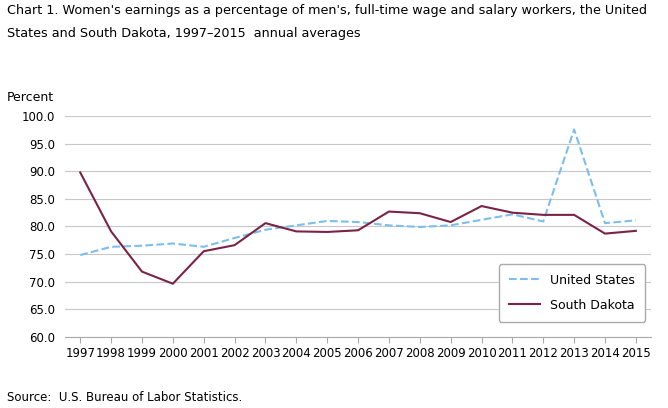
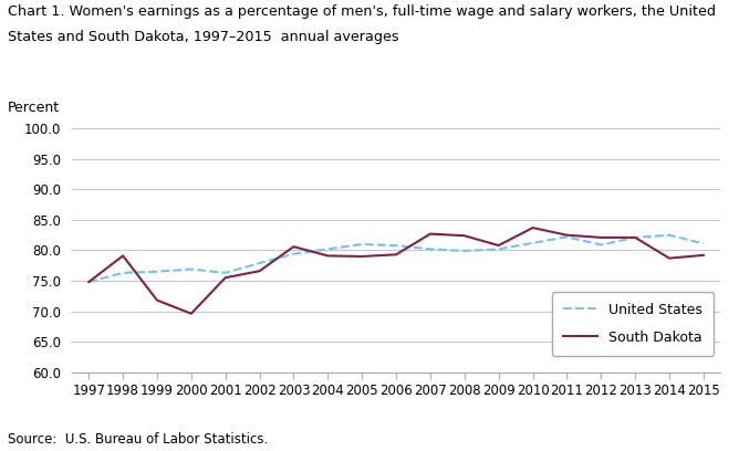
South Dakota/1997: 89.8 -> 74.8
United States/2013: 97.6 -> 82.1
United States/2014: 80.6 -> 82.5
